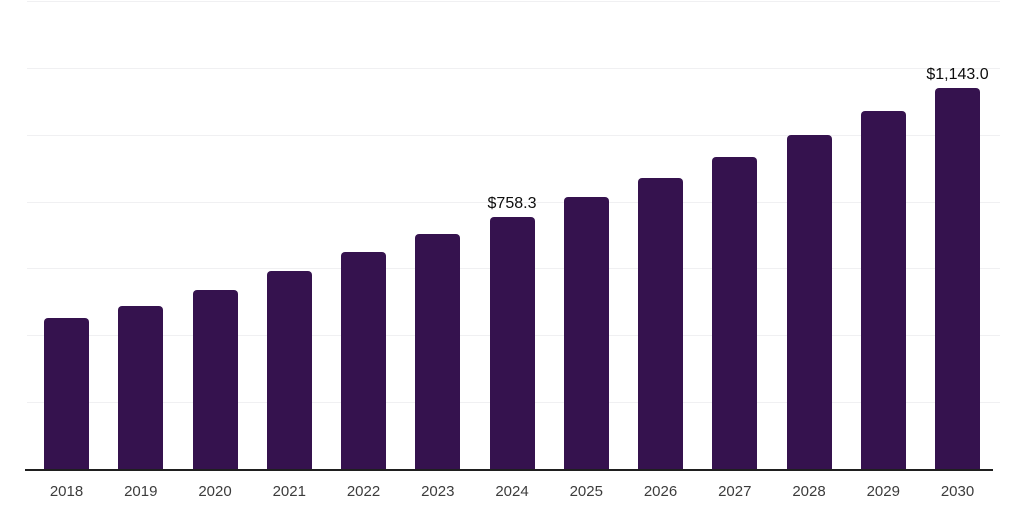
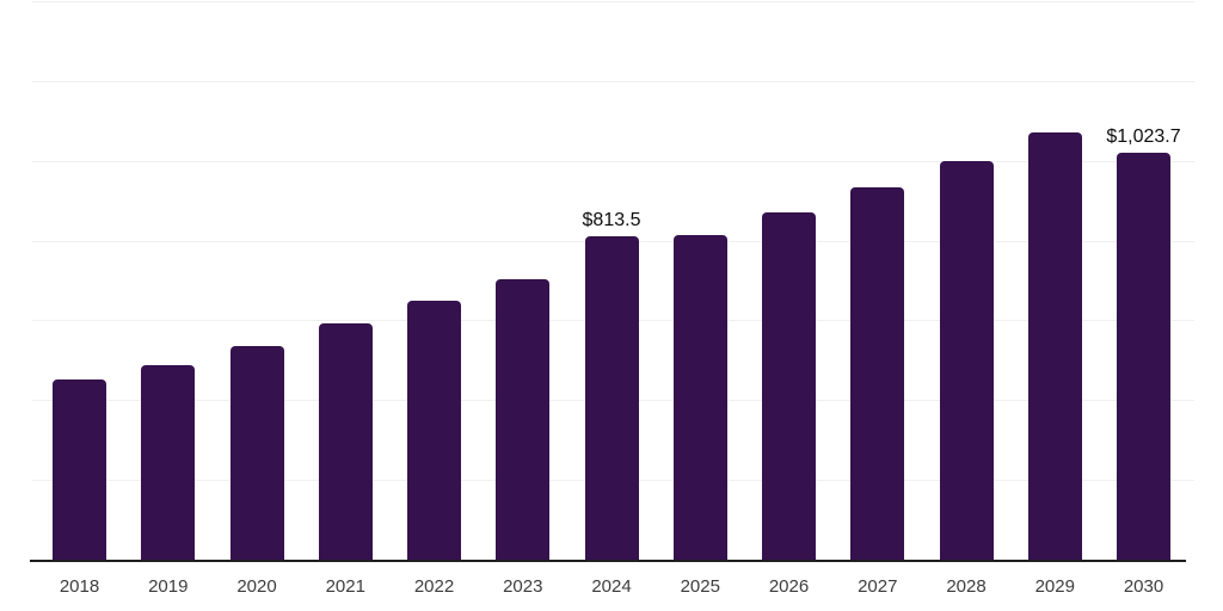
2024: $758.3 -> $813.5
2030: $1,143.0 -> $1,023.7
